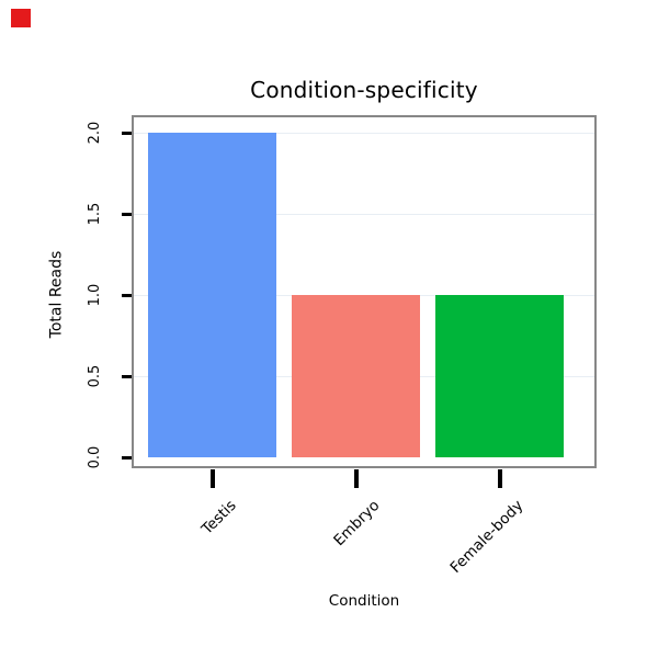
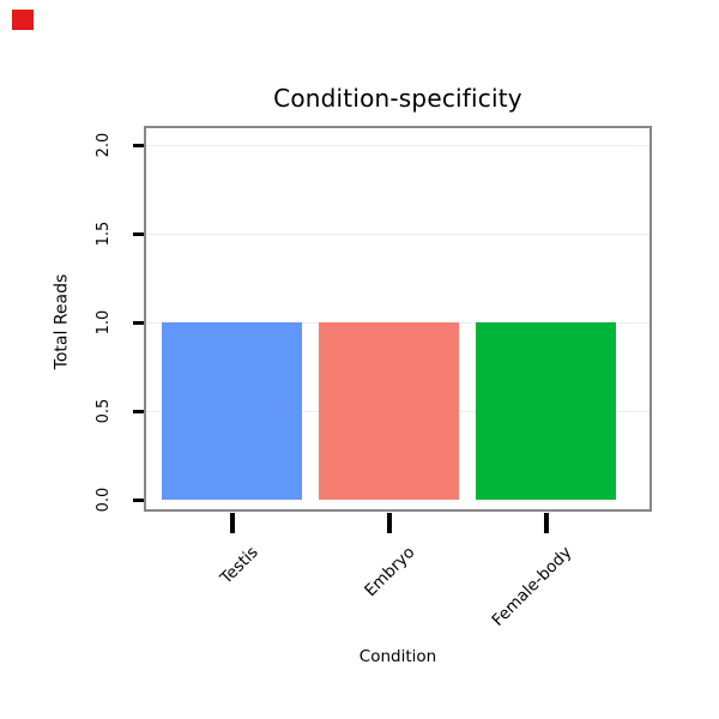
Testis: 2 -> 1
